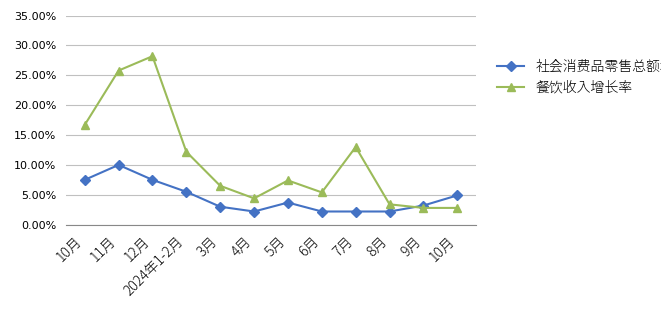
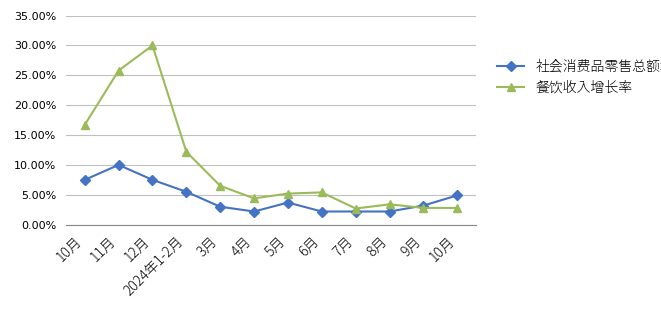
餐饮收入增长率/12月: 28.2% -> 30.0%
餐饮收入增长率/5月: 7.4% -> 5.2%
餐饮收入增长率/7月: 13.0% -> 2.7%
